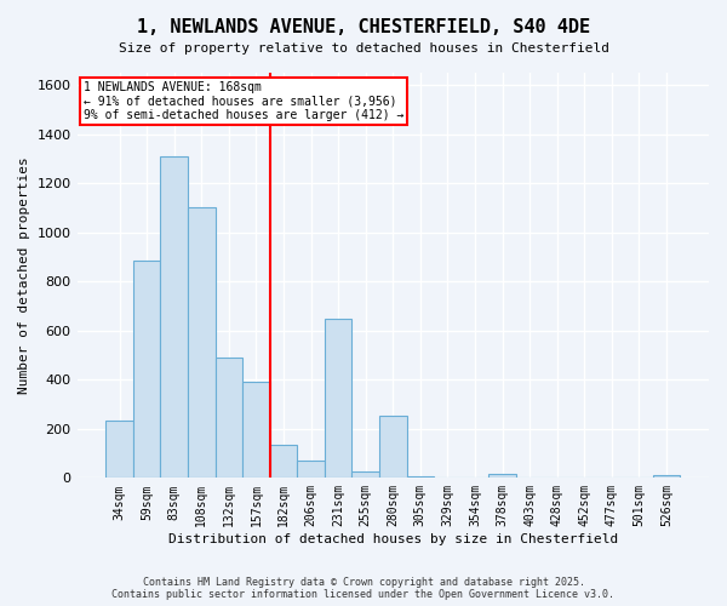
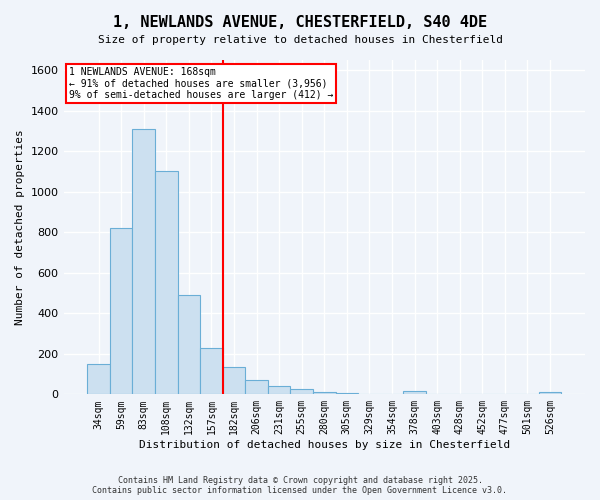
34sqm: 235 -> 150
59sqm: 885 -> 820
157sqm: 390 -> 230
231sqm: 650 -> 40
280sqm: 255 -> 12
